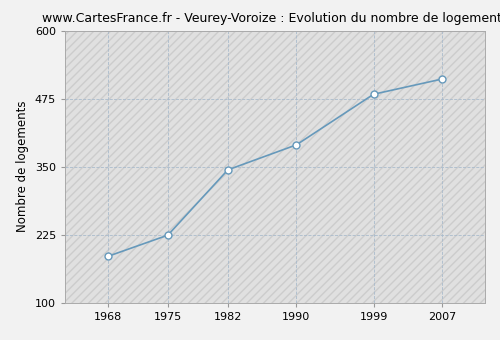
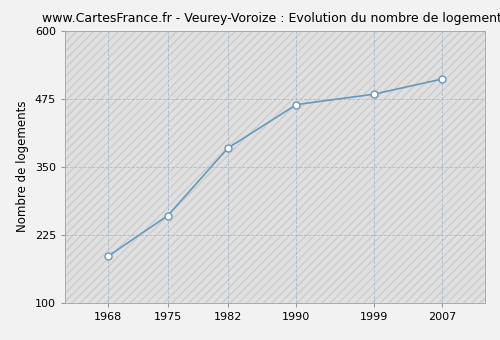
1975: 224 -> 260
1982: 344 -> 384
1990: 390 -> 464
